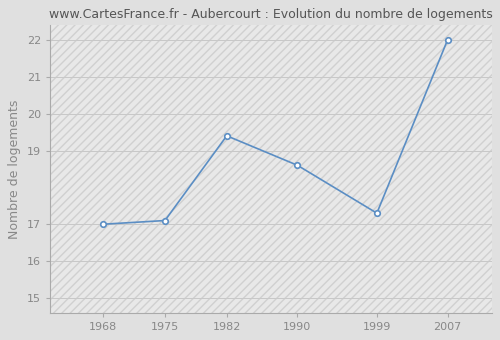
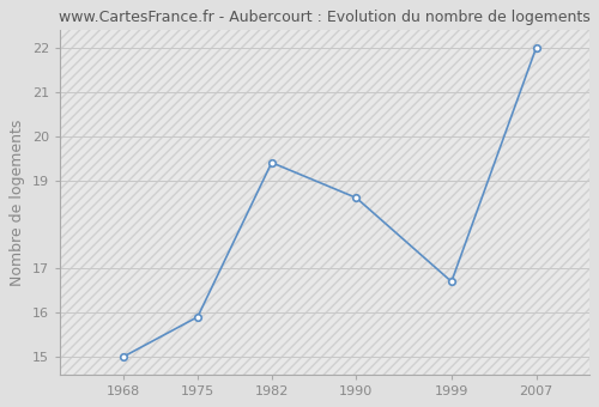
1968: 17.0 -> 15.0
1975: 17.1 -> 15.9
1999: 17.3 -> 16.7
